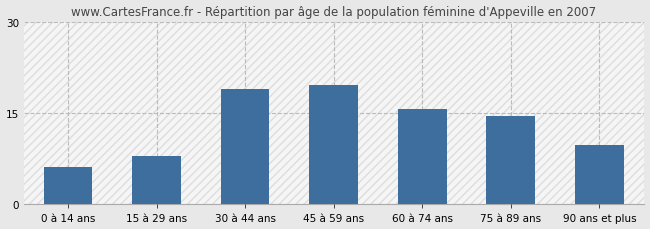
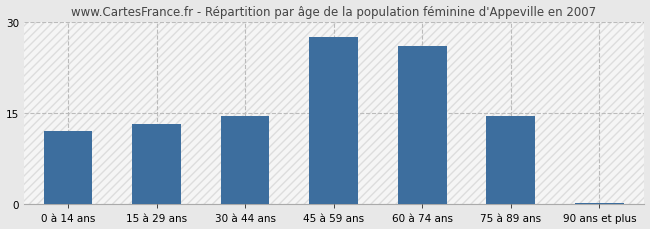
0 à 14 ans: 6.2 -> 12.0
15 à 29 ans: 8.0 -> 13.2
30 à 44 ans: 19.0 -> 14.5
45 à 59 ans: 19.6 -> 27.5
60 à 74 ans: 15.6 -> 26.0
90 ans et plus: 9.8 -> 0.3
